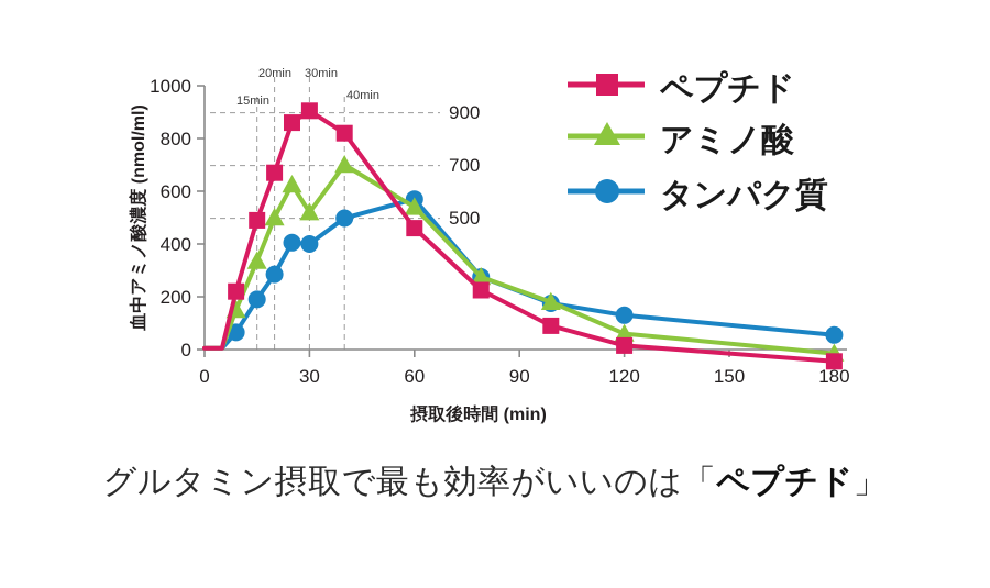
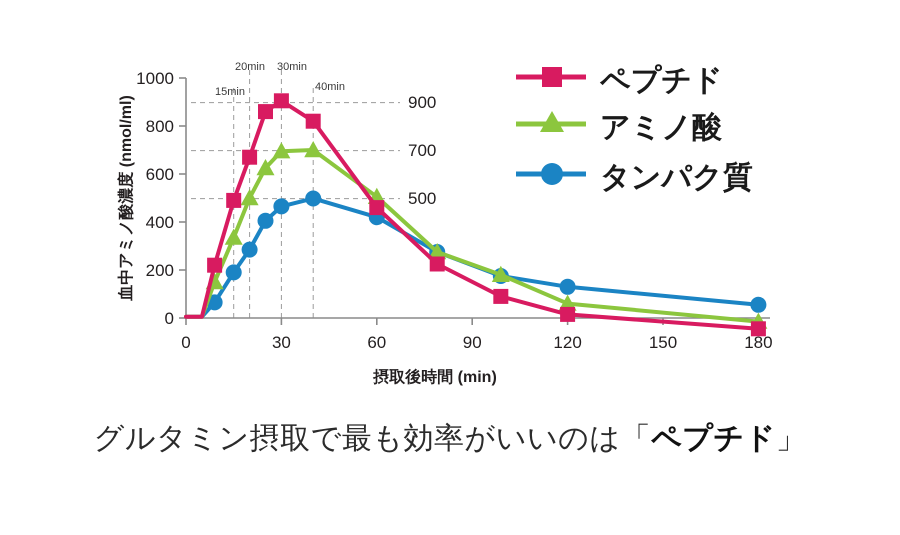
アミノ酸/30: 520 -> 700
タンパク質/30: 400 -> 460
アミノ酸/60: 540 -> 500
タンパク質/60: 570 -> 420
